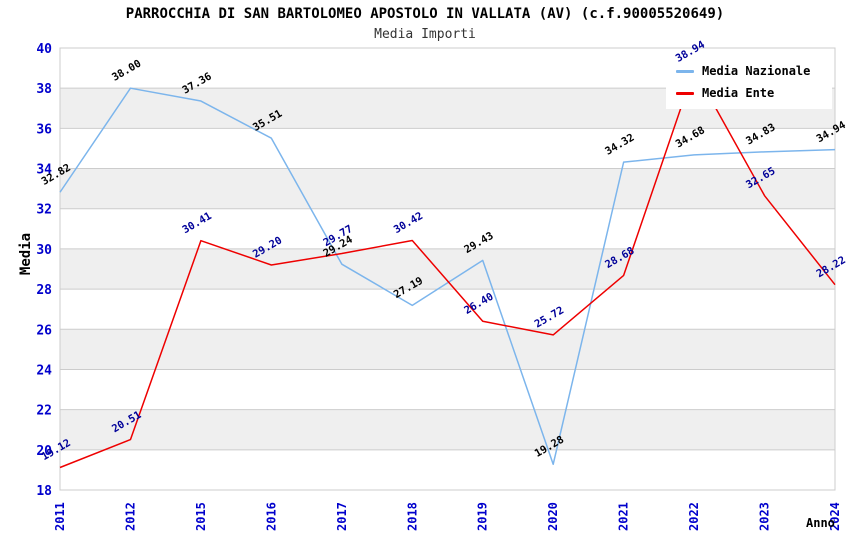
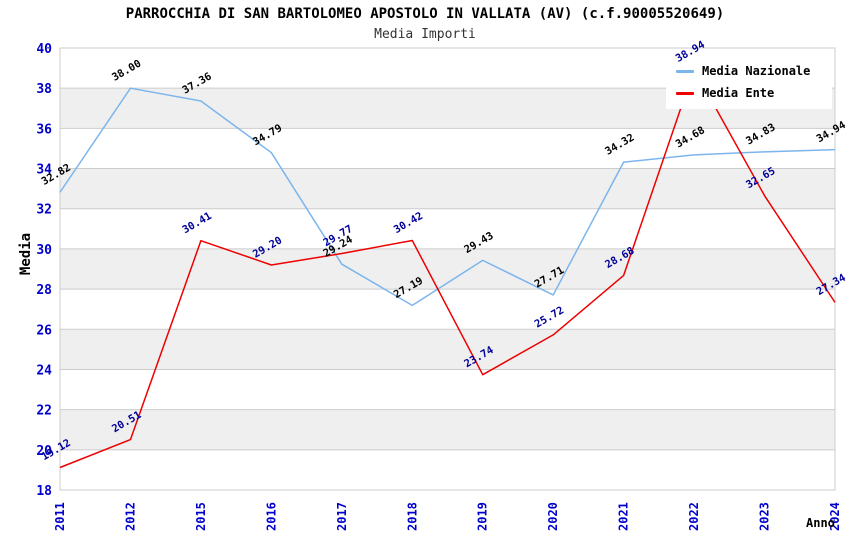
Media Nazionale/2016: 35.51 -> 34.79
Media Ente/2019: 26.40 -> 23.74
Media Nazionale/2020: 19.28 -> 27.71
Media Ente/2024: 28.22 -> 27.34
